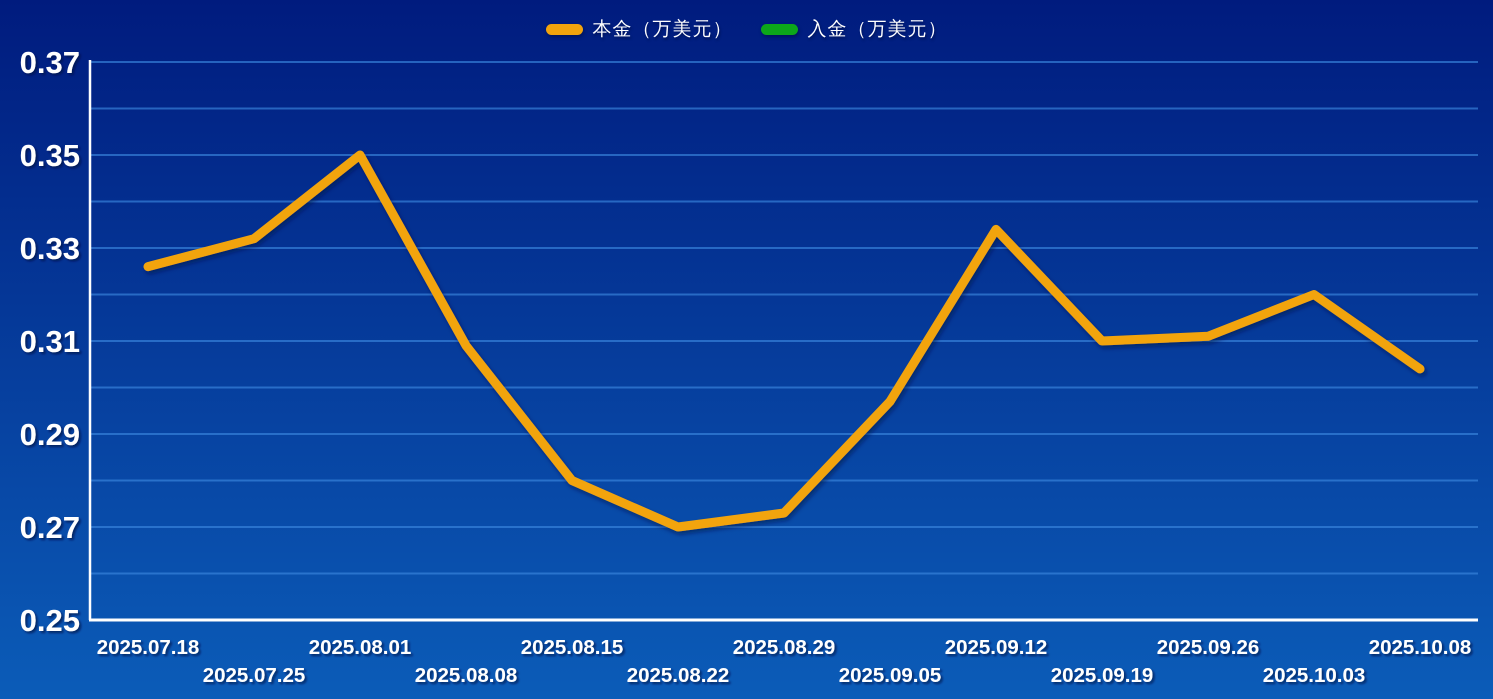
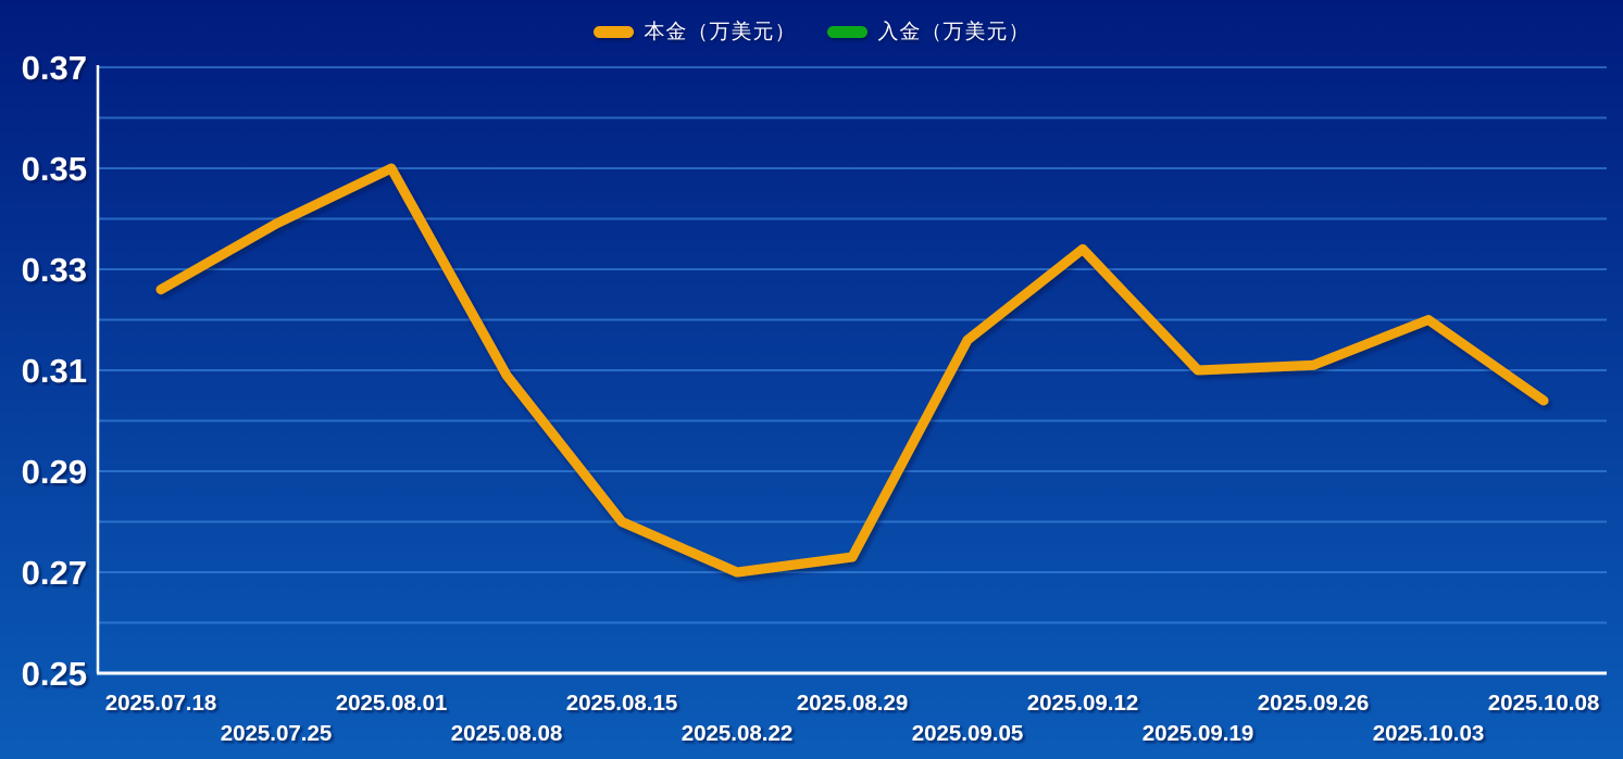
本金（万美元）/2025.07.25: 0.332 -> 0.339
本金（万美元）/2025.09.05: 0.297 -> 0.316
